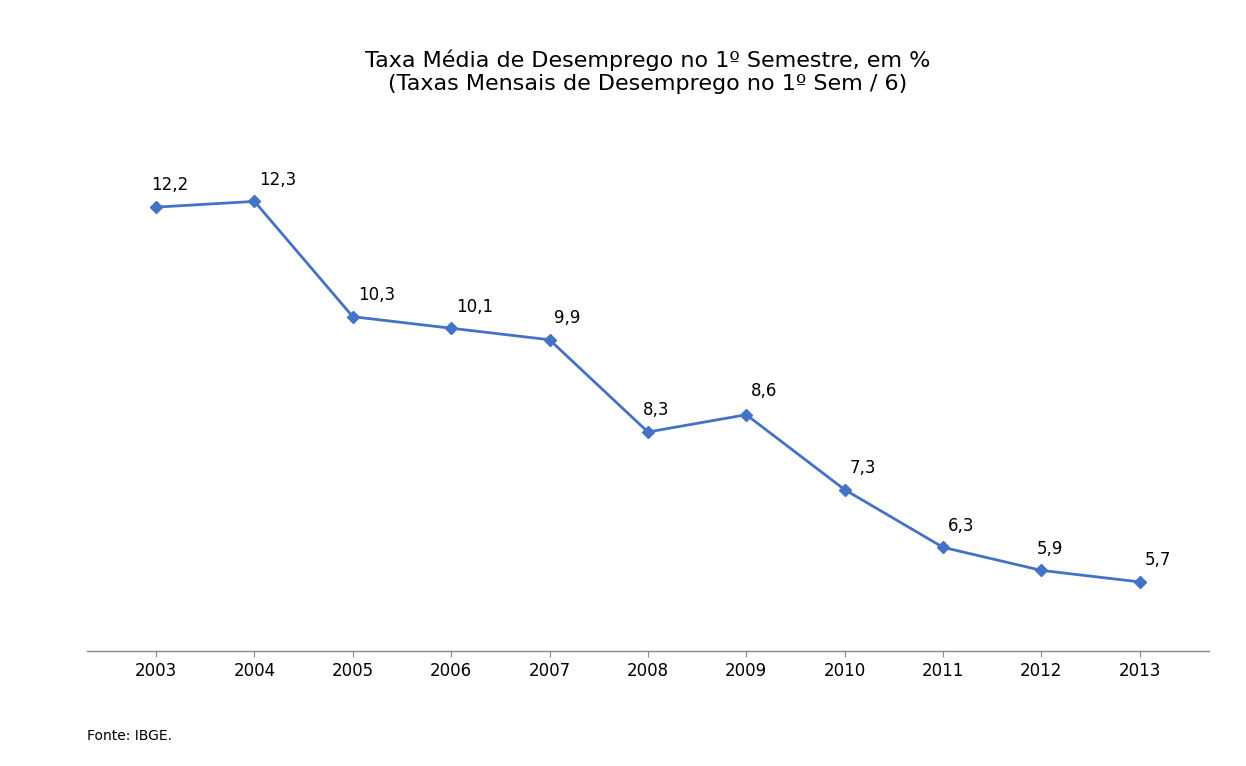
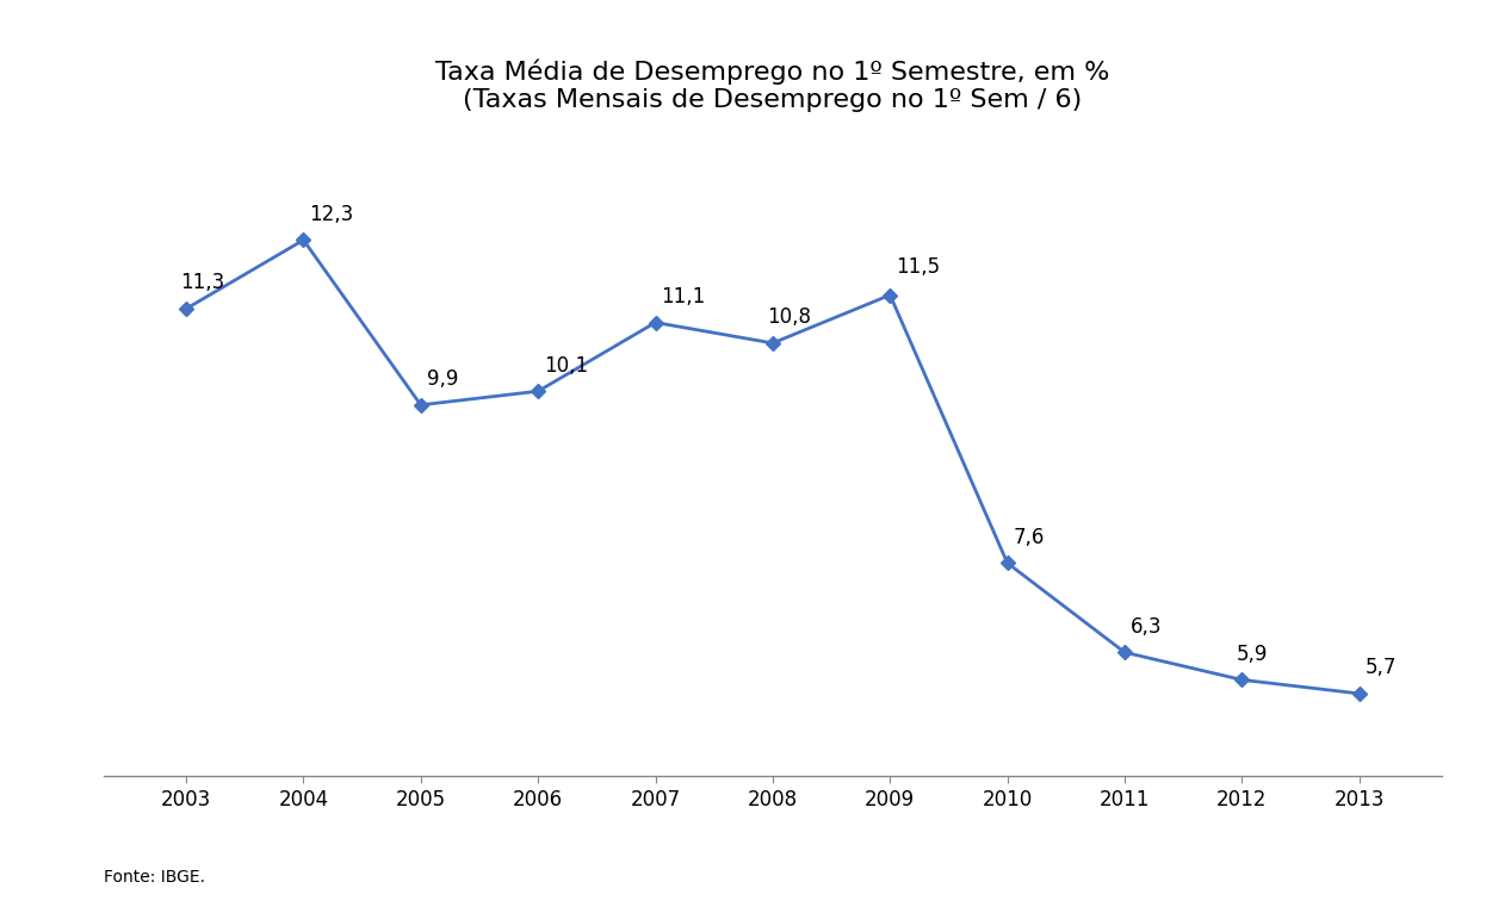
2003: 12,2 -> 11,3
2005: 10,3 -> 9,9
2007: 9,9 -> 11,1
2008: 8,3 -> 10,8
2009: 8,6 -> 11,5
2010: 7,3 -> 7,6
